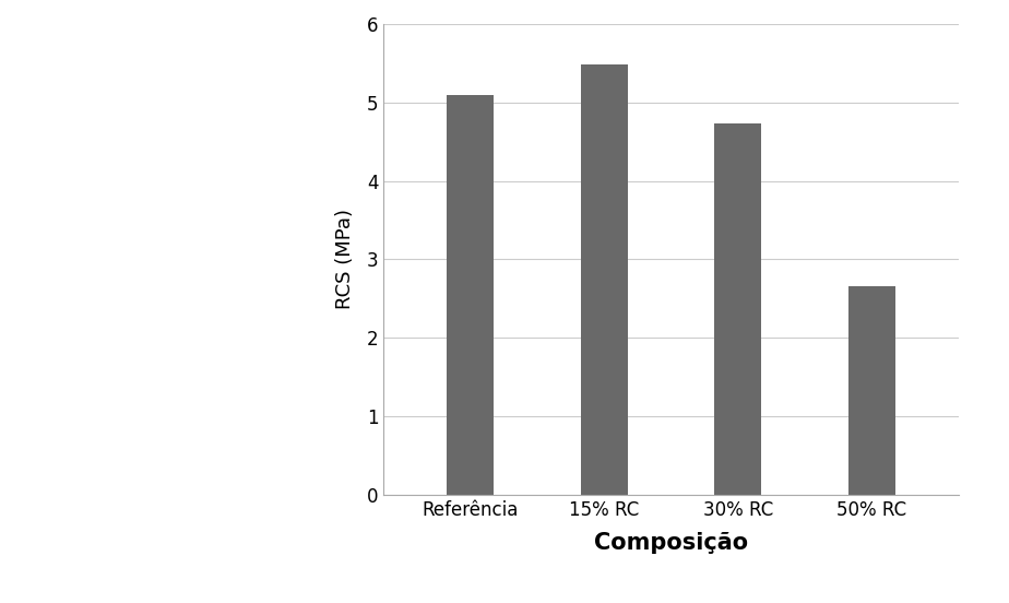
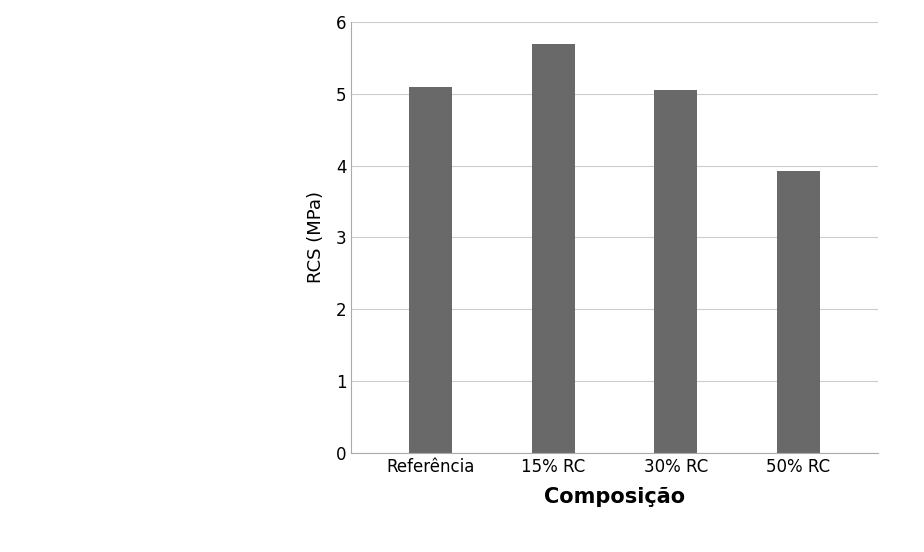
15% RC: 5.48 -> 5.70
30% RC: 4.73 -> 5.06
50% RC: 2.65 -> 3.92
